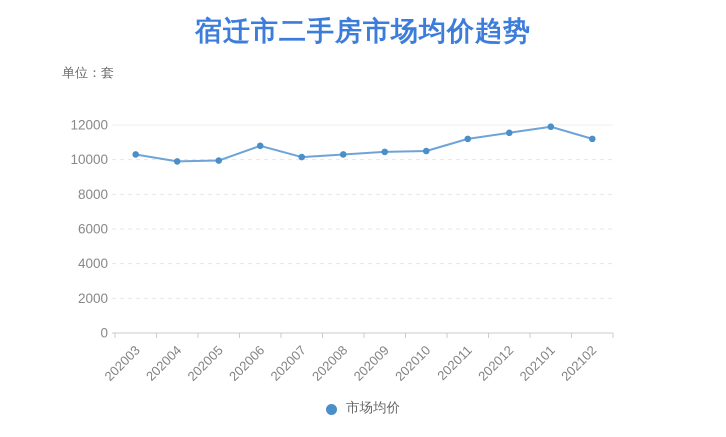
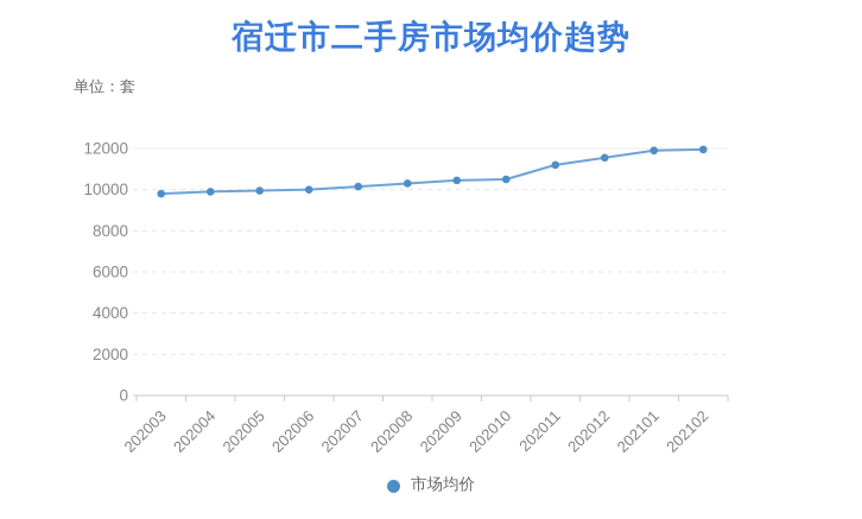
202003: 10300 -> 9800
202006: 10800 -> 10000
202102: 11200 -> 12000
